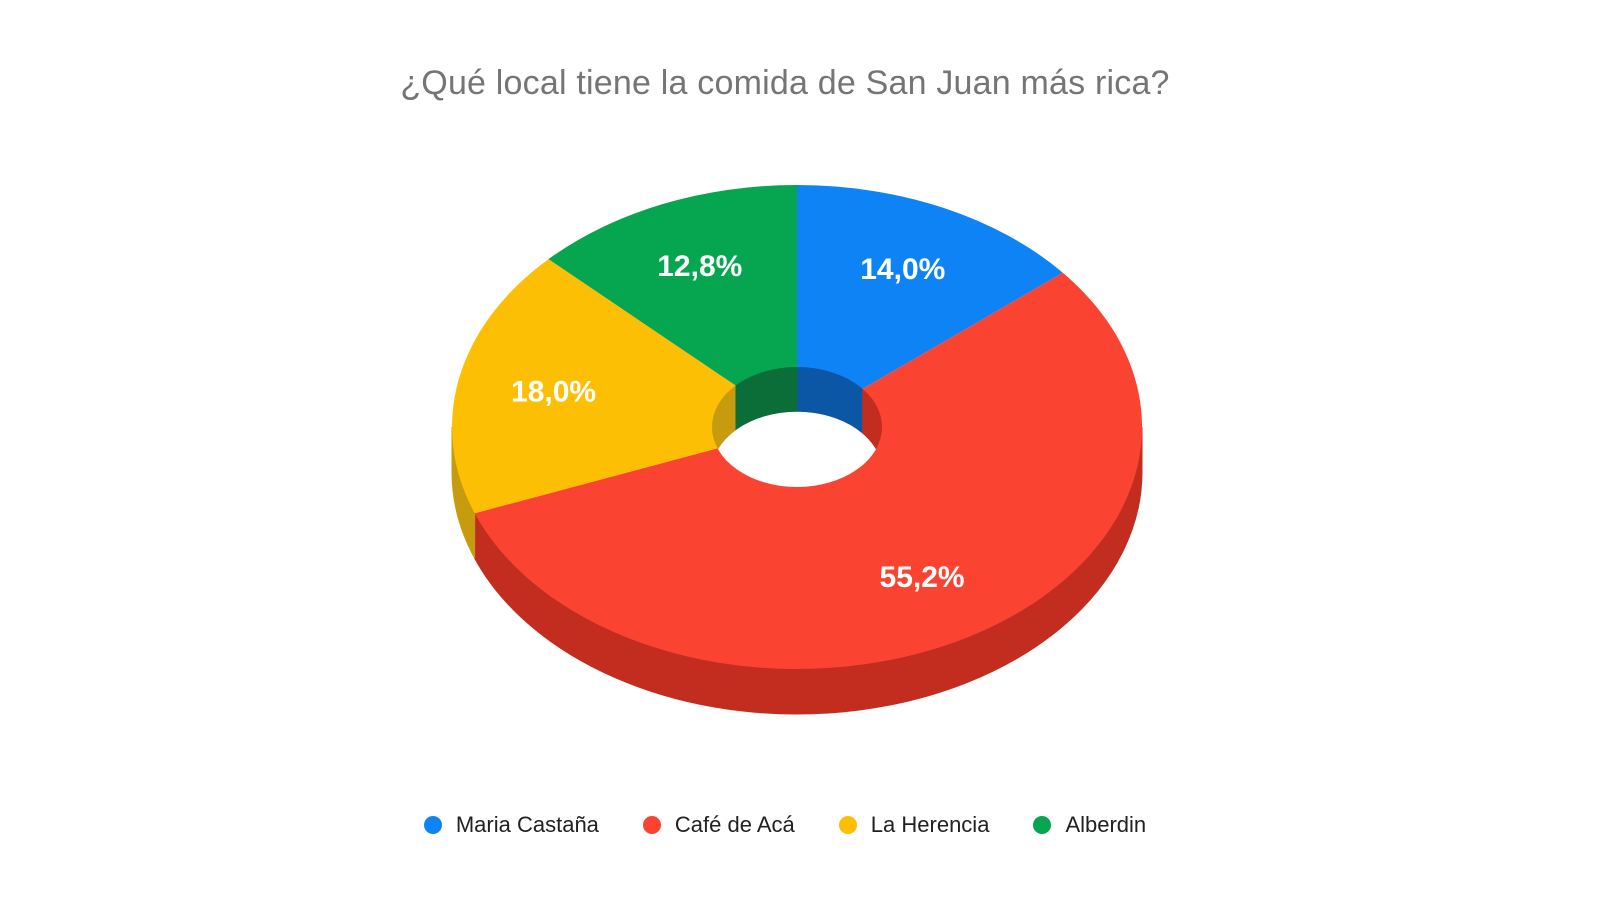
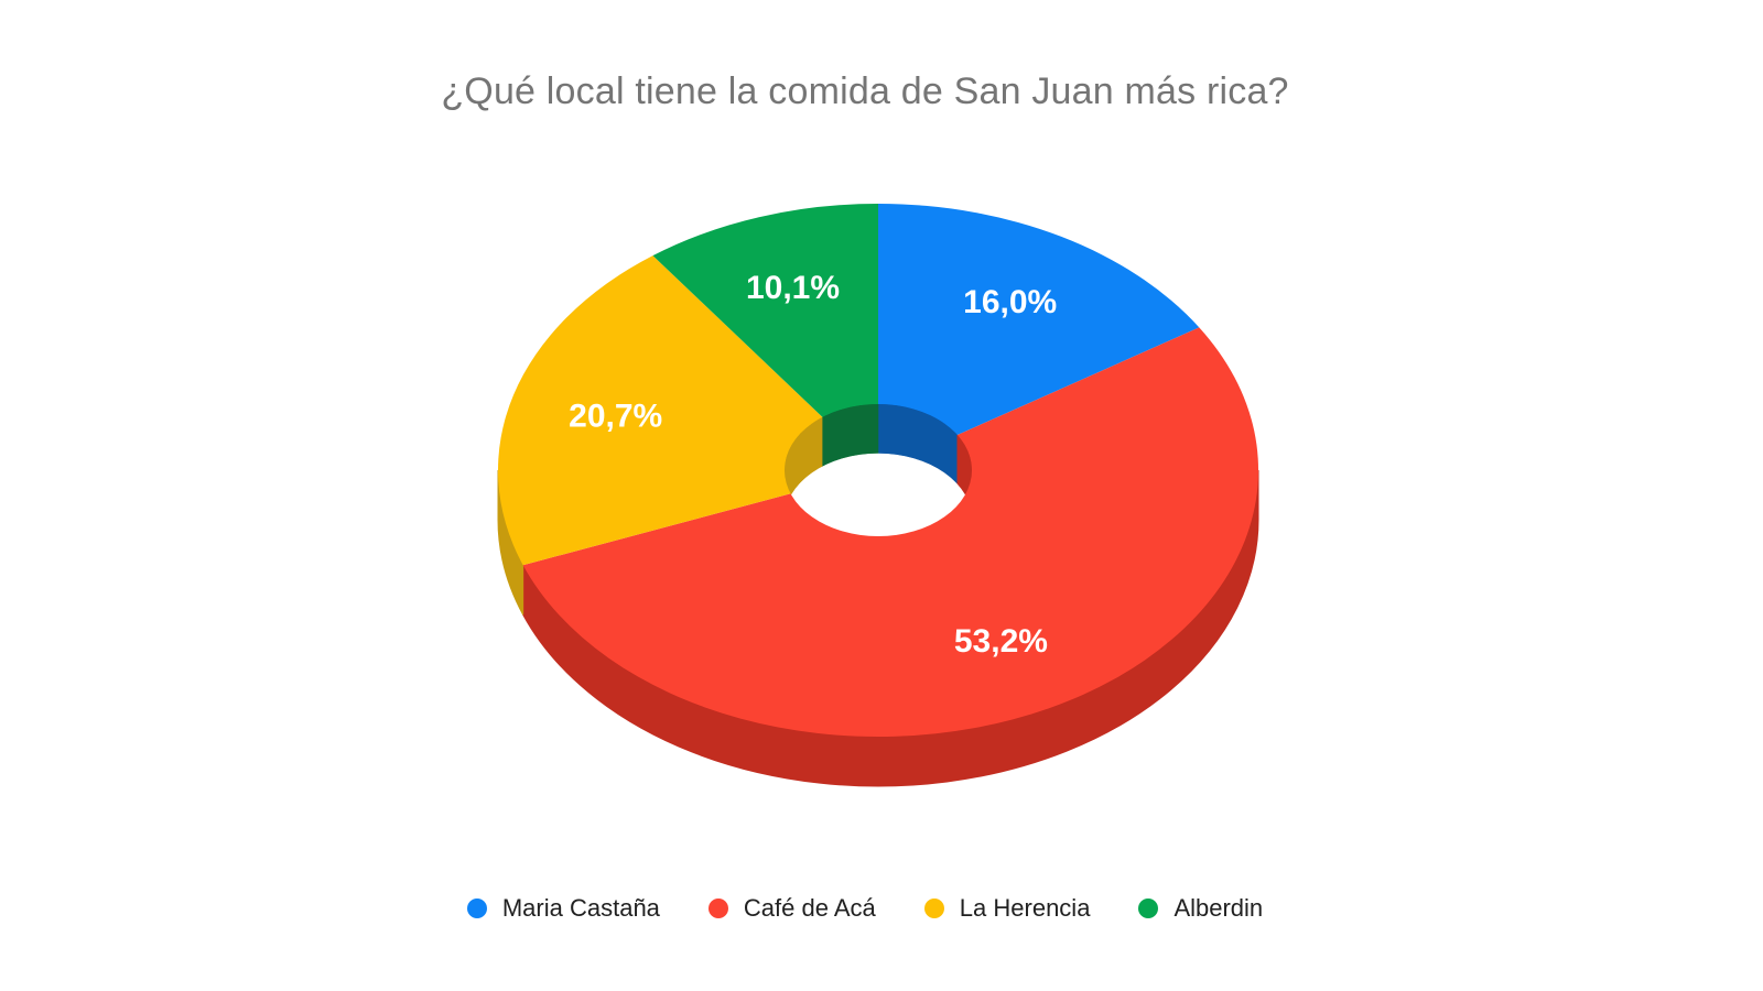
Maria Castaña: 14,0% -> 16,0%
Café de Acá: 55,2% -> 53,2%
La Herencia: 18,0% -> 20,7%
Alberdin: 12,8% -> 10,1%
